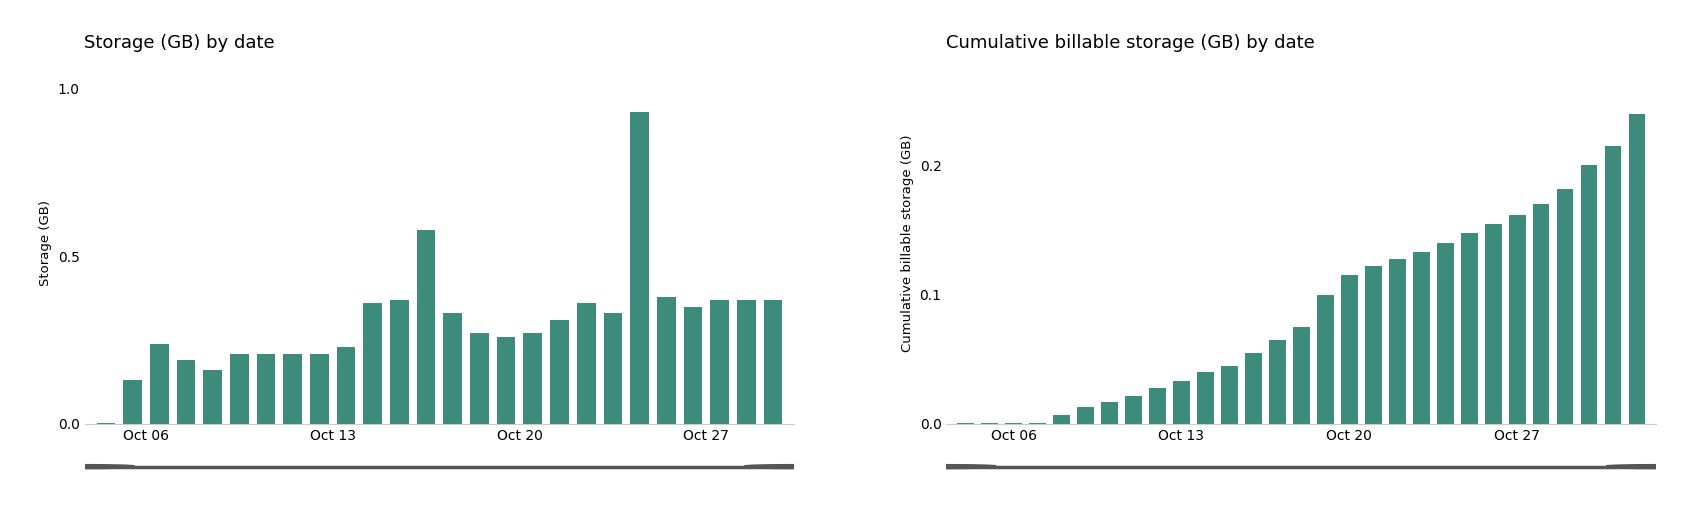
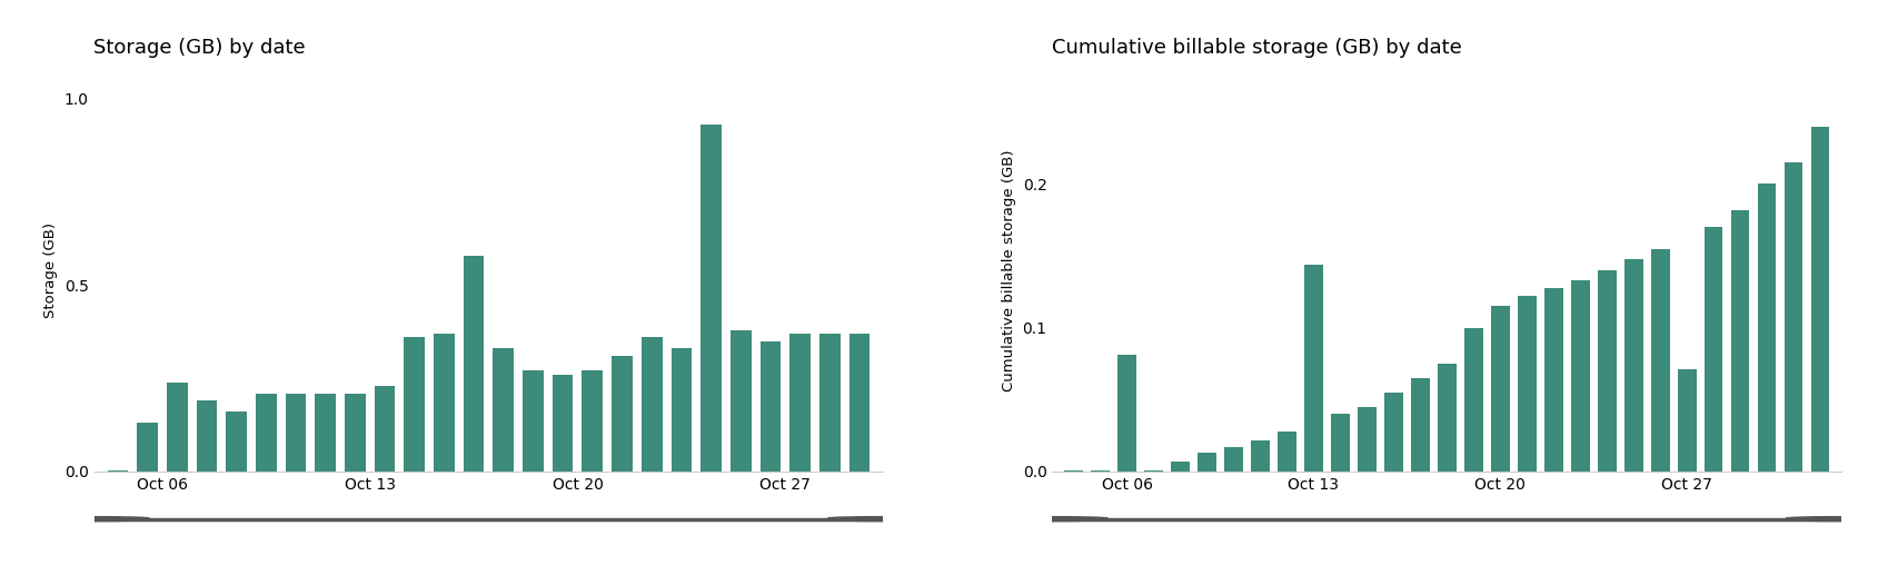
Cumulative billable storage (GB) by date/Oct 06: 0.001 -> 0.081
Cumulative billable storage (GB) by date/Oct 13: 0.033 -> 0.144
Cumulative billable storage (GB) by date/Oct 27: 0.162 -> 0.071
